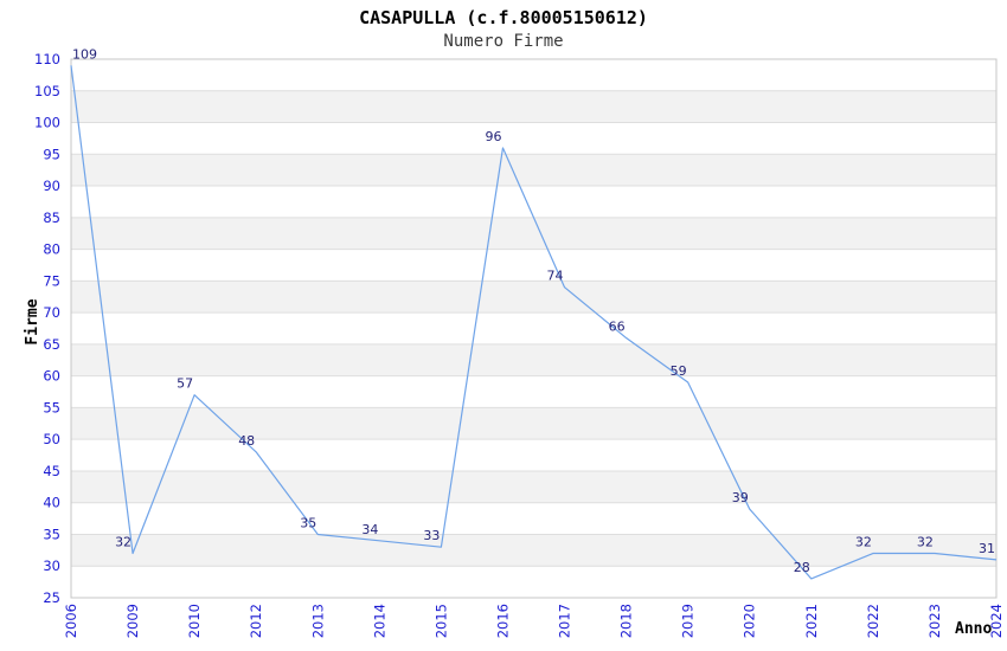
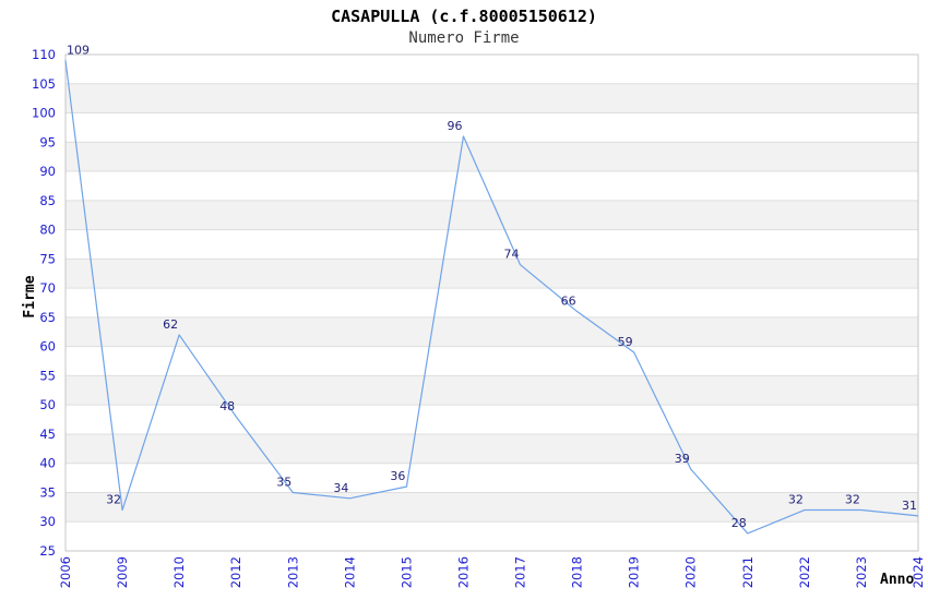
2010: 57 -> 62
2015: 33 -> 36
